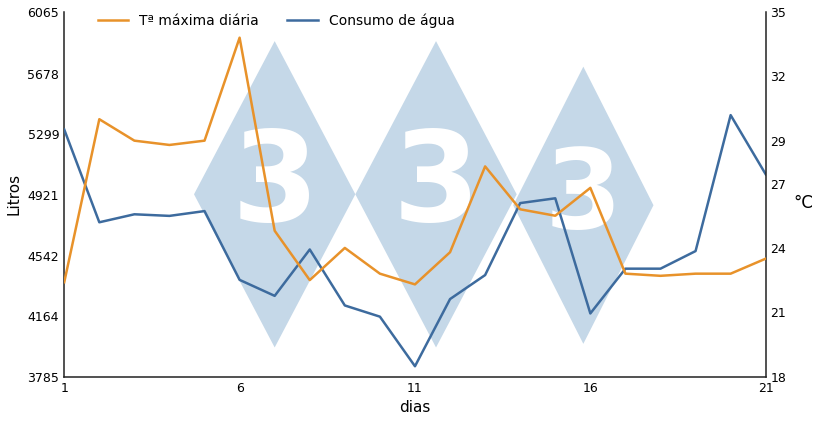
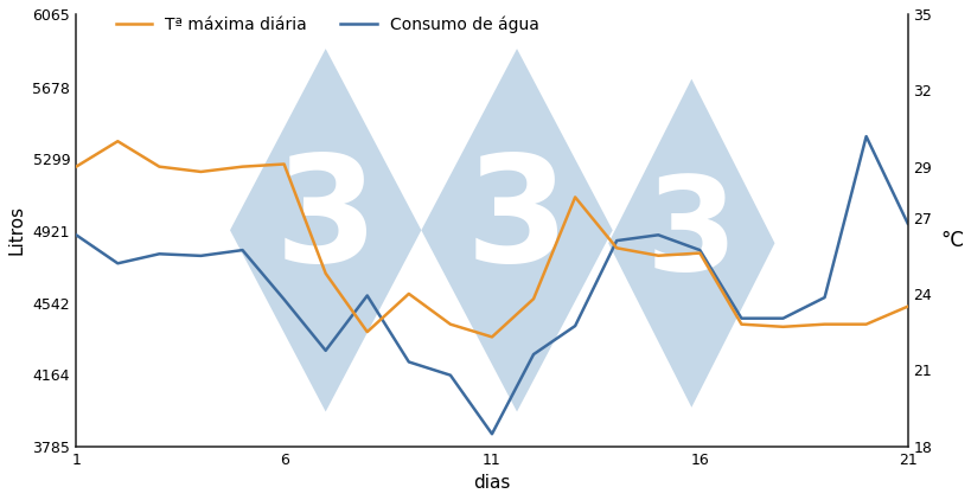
Consumo de água/1: 5330 -> 4900
Tª máxima diária/1: 22.4 -> 29.0
Consumo de água/6: 4390 -> 4560
Tª máxima diária/6: 33.8 -> 29.1
Consumo de água/16: 4180 -> 4820
Tª máxima diária/16: 26.8 -> 25.6
Consumo de água/21: 5050 -> 4960
